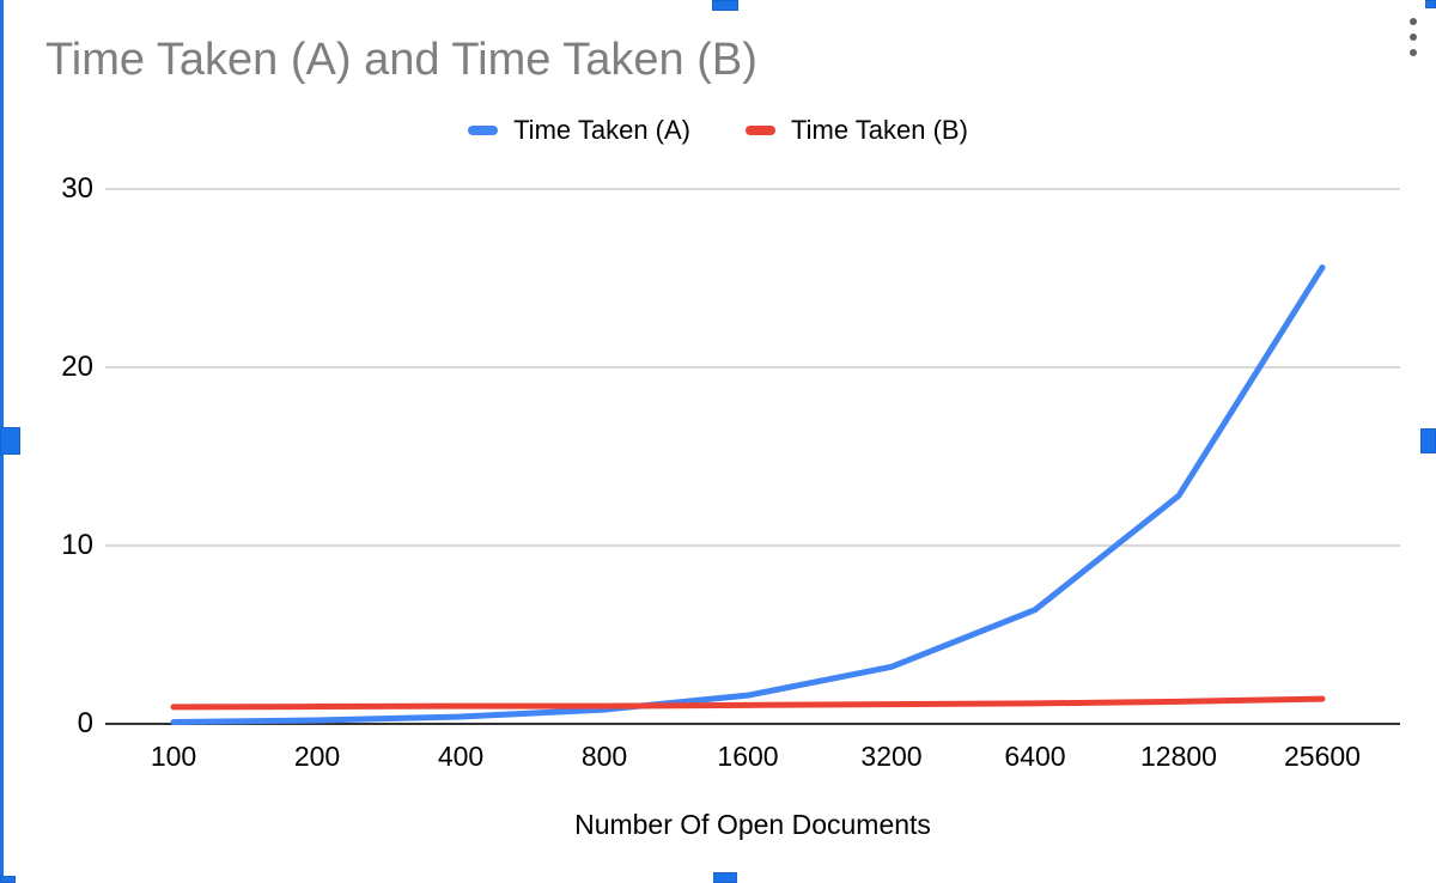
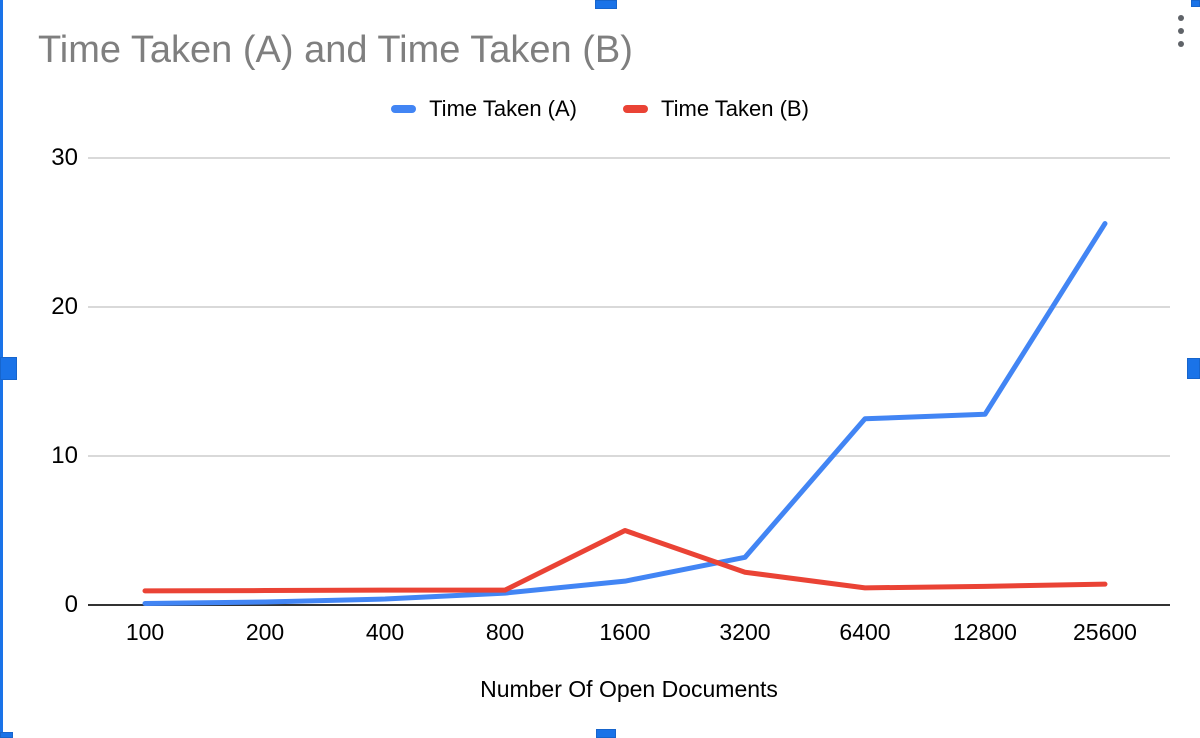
Time Taken (B)/1600: 1.1 -> 5.0
Time Taken (B)/3200: 1.1 -> 2.2
Time Taken (A)/6400: 6.4 -> 12.5
